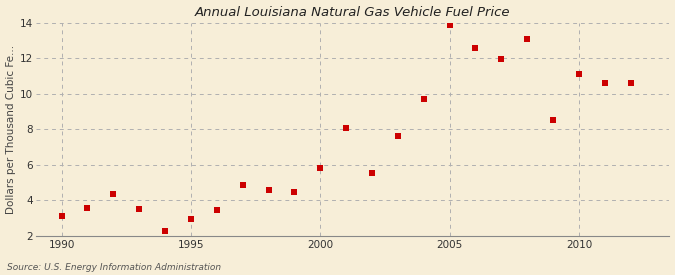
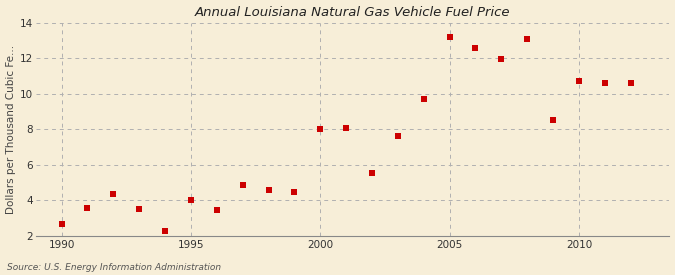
1990: 3.1 -> 2.7
1995: 3.0 -> 4.0
2000: 5.8 -> 8.0
2005: 13.8 -> 13.2
2010: 11.1 -> 10.7
